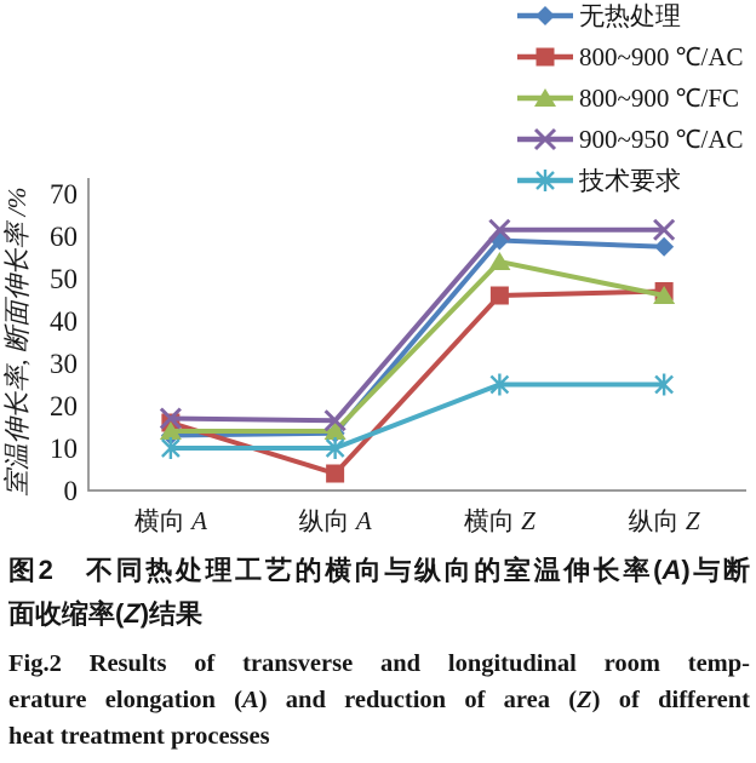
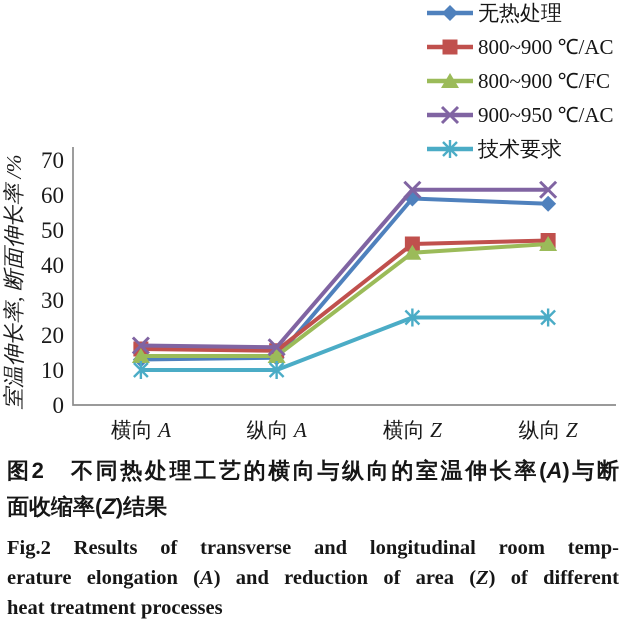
800~900 ℃/AC/纵向 A: 4 -> 16
800~900 ℃/FC/横向 Z: 54 -> 44
